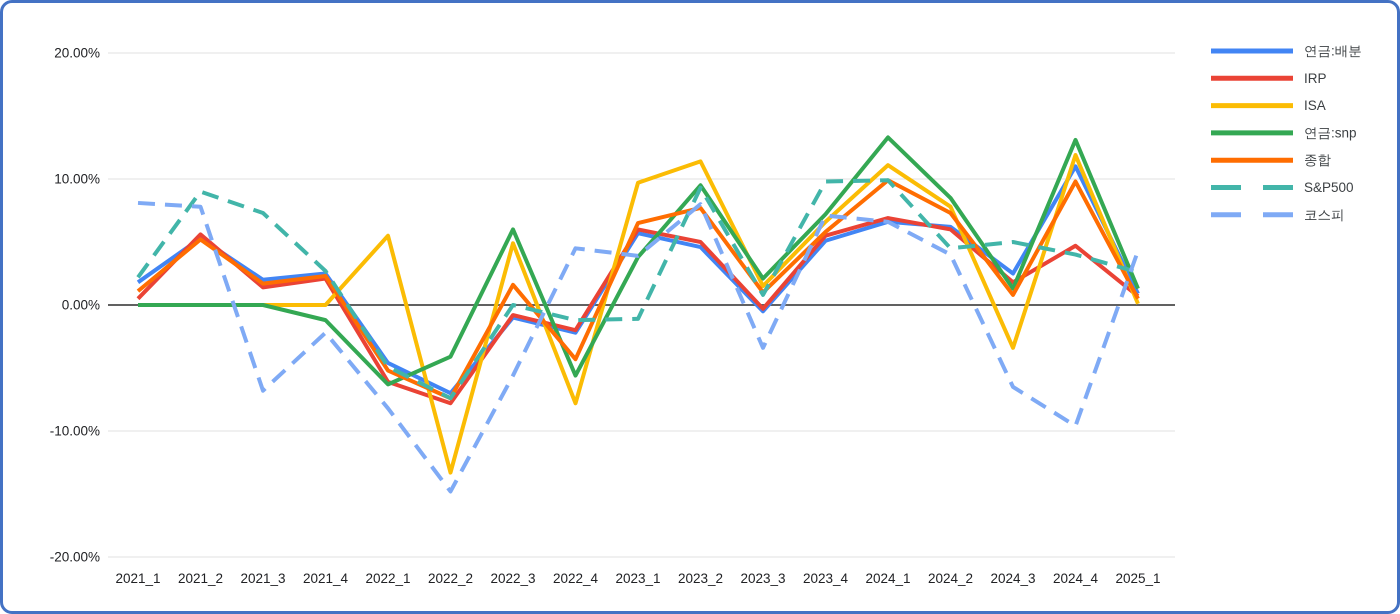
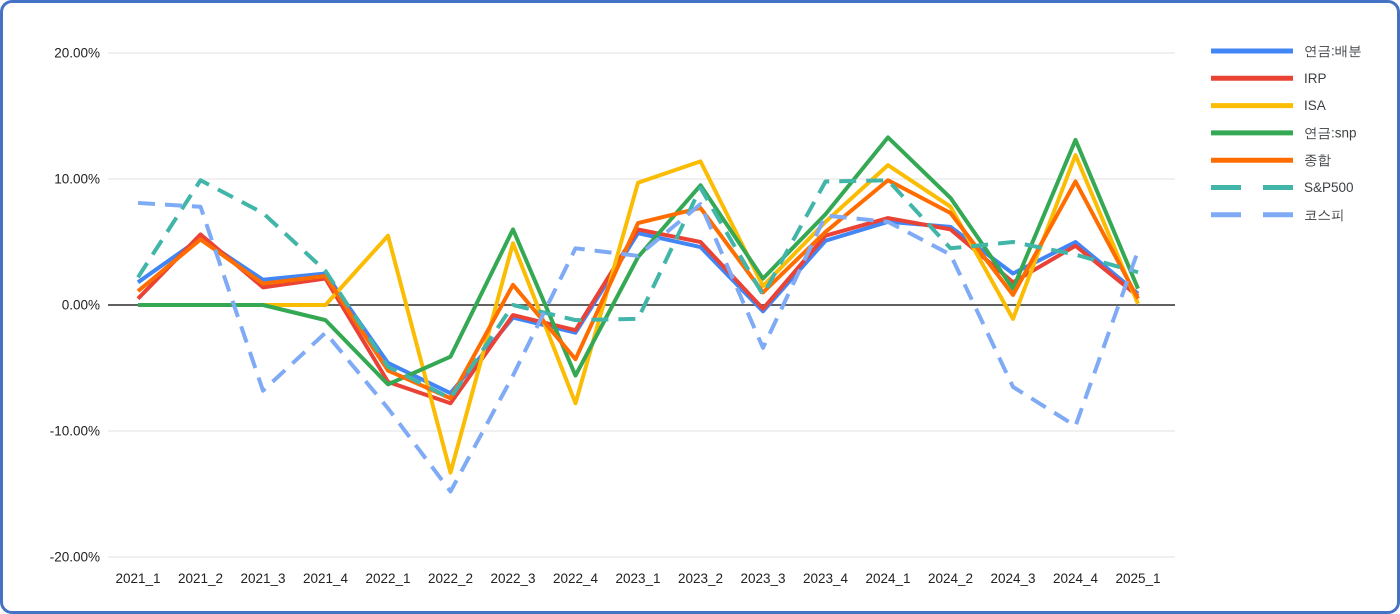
S&P500/2021_2: 9.0% -> 9.9%
ISA/2024_3: -3.4% -> -1.1%
연금:배분/2024_4: 11.0% -> 5.0%
